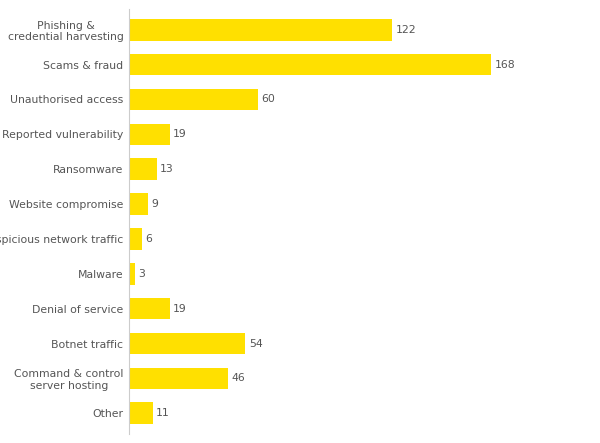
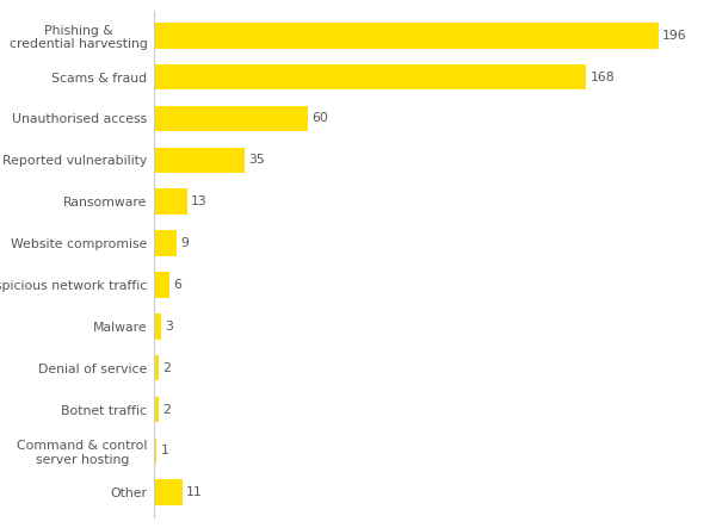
Phishing & credential harvesting: 122 -> 196
Reported vulnerability: 19 -> 35
Denial of service: 19 -> 2
Botnet traffic: 54 -> 2
Command & control server hosting: 46 -> 1
